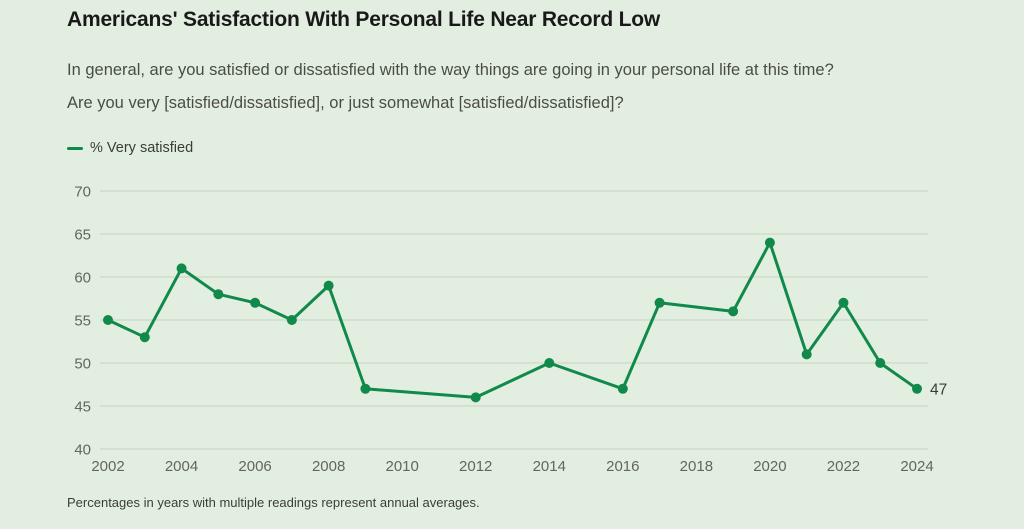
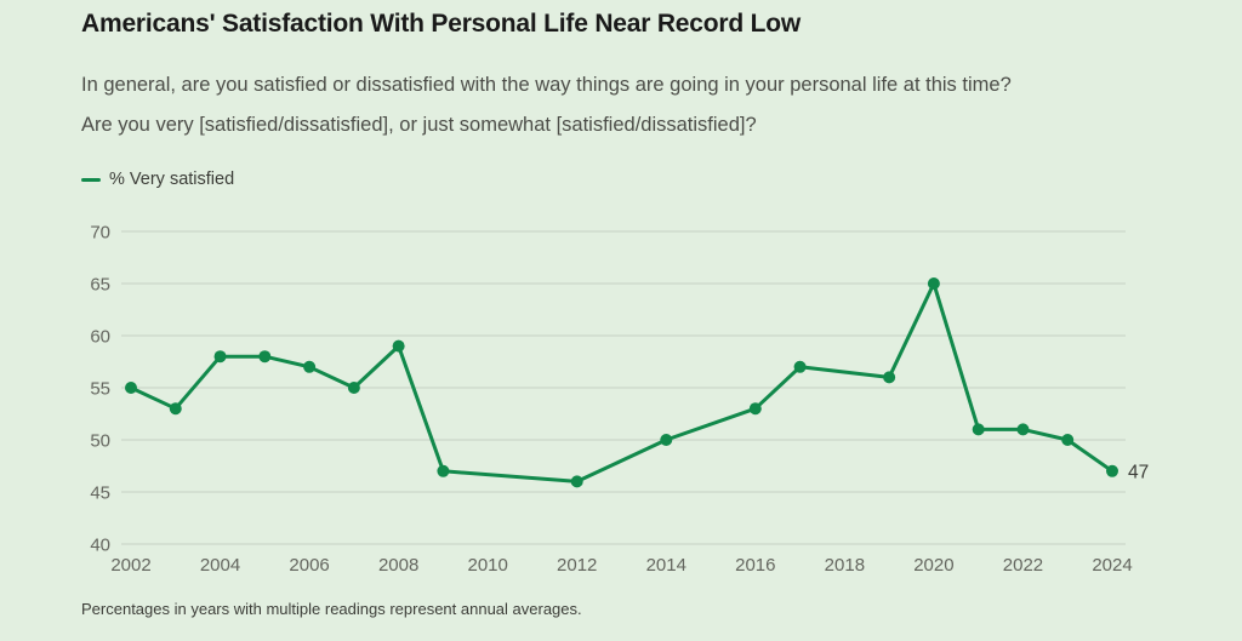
2004: 61 -> 58
2016: 47 -> 53
2020: 64 -> 65
2022: 57 -> 51
